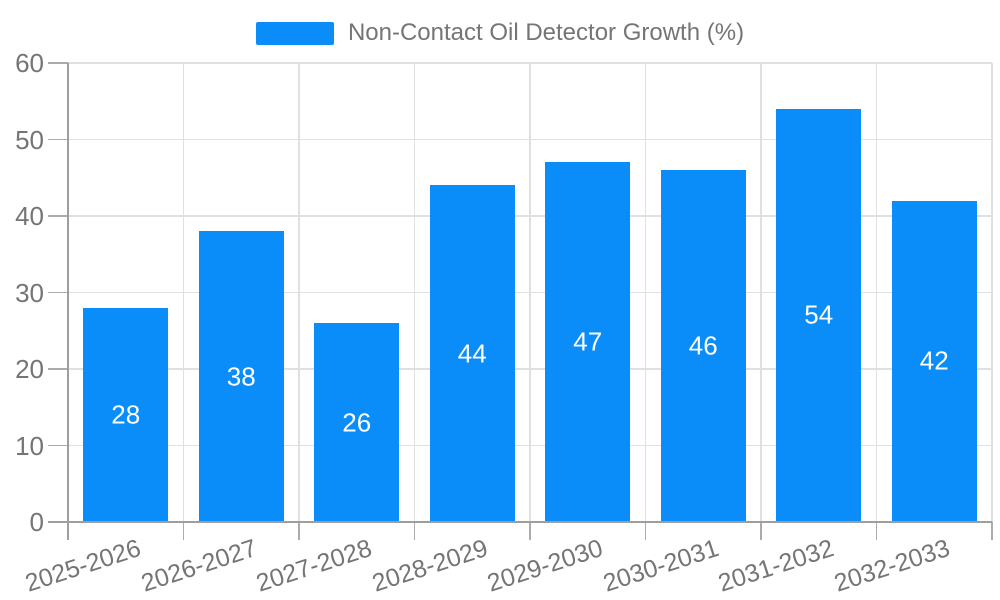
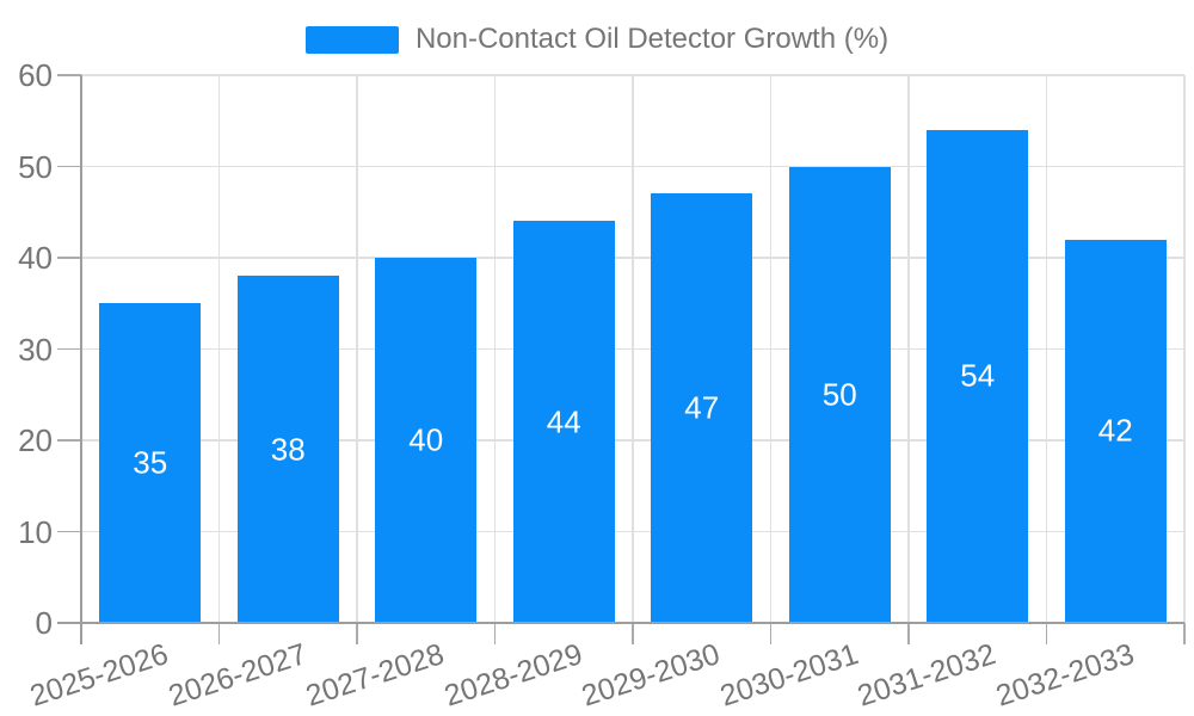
2025-2026: 28 -> 35
2027-2028: 26 -> 40
2030-2031: 46 -> 50
